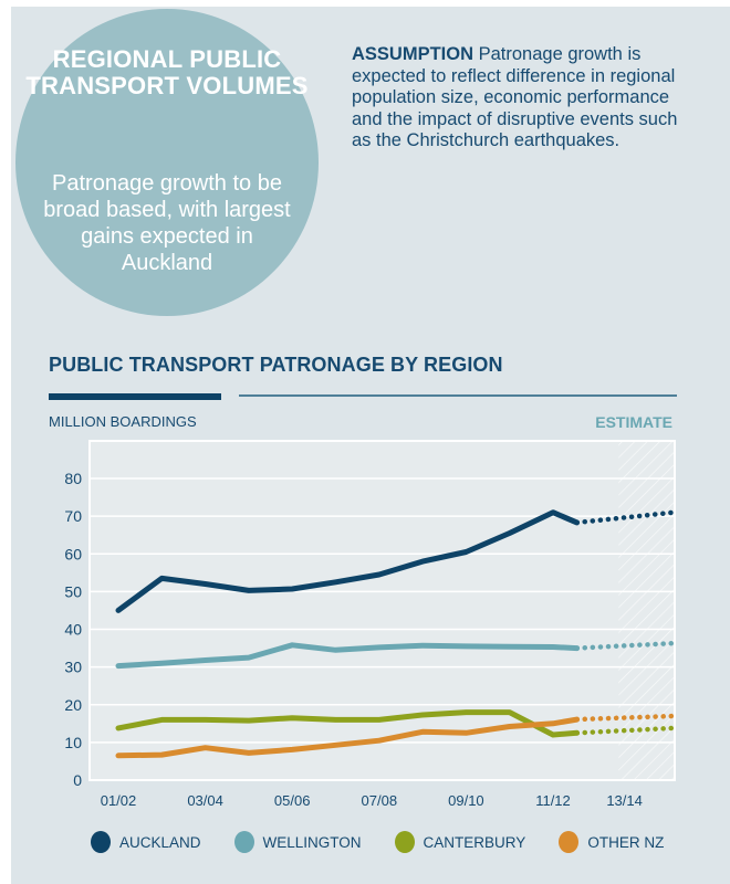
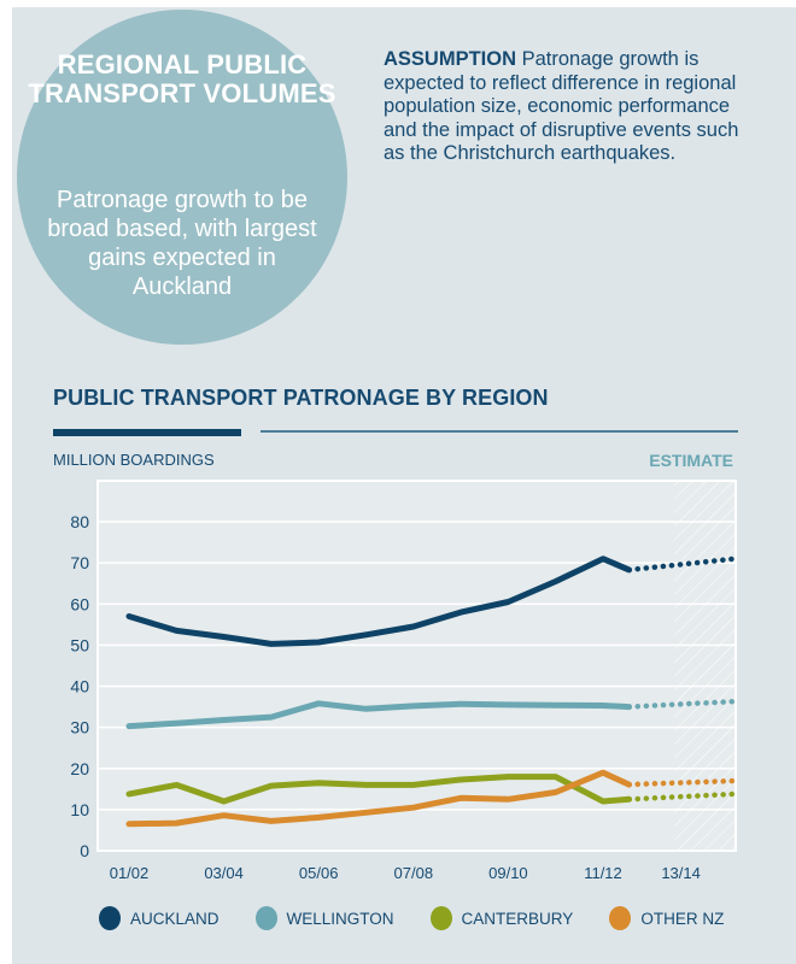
AUCKLAND/01/02: 45 -> 57
CANTERBURY/03/04: 16 -> 12
OTHER NZ/11/12: 15 -> 19
